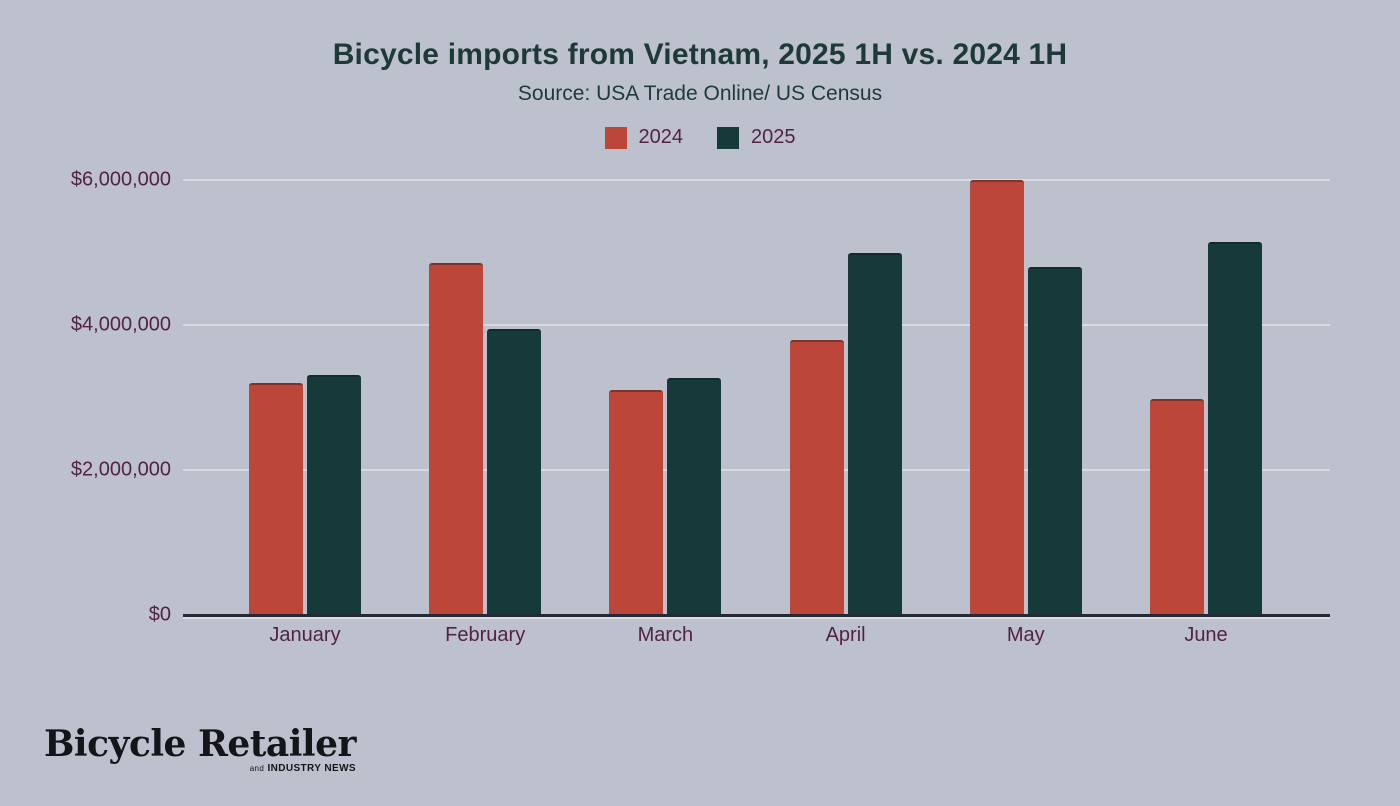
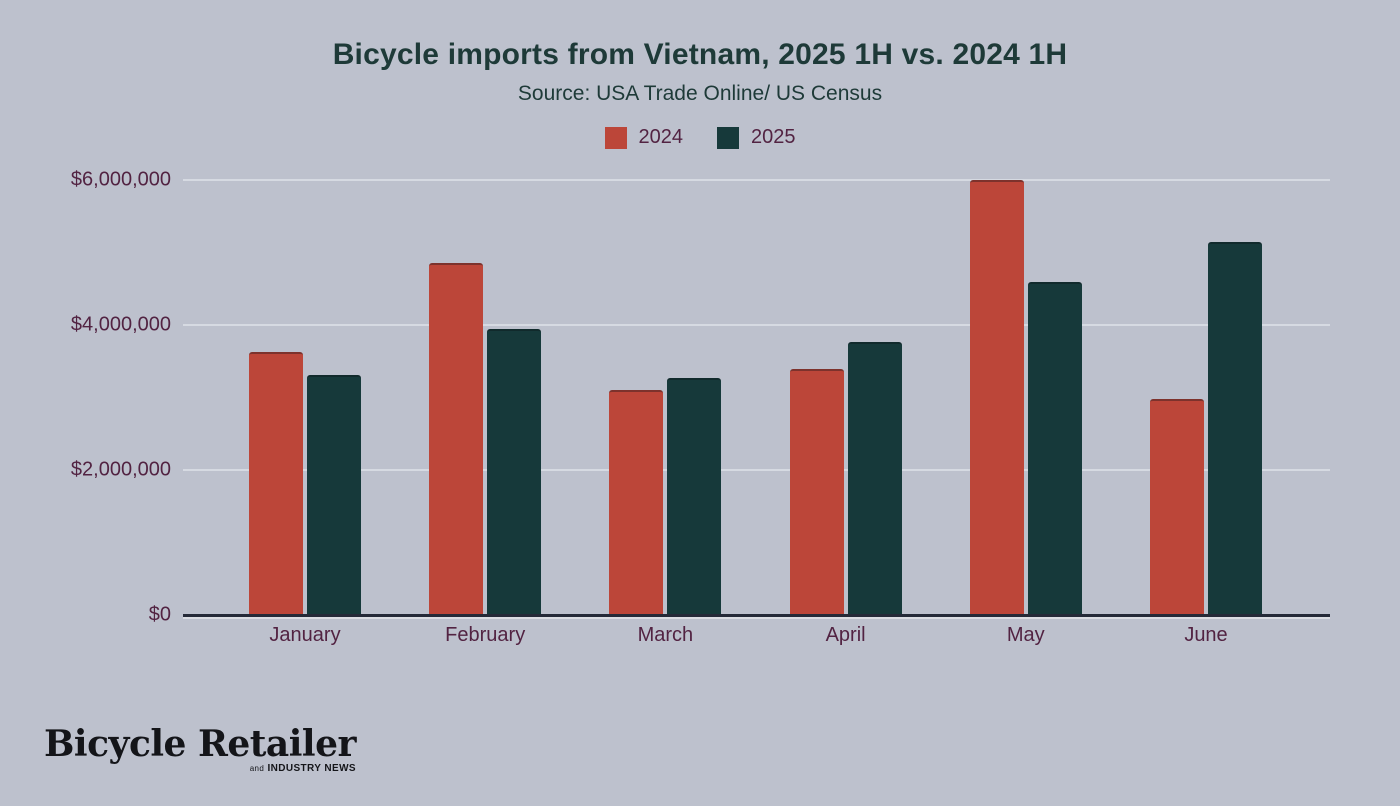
2024/January: $3200000 -> $3600000
2024/April: $3800000 -> $3400000
2025/April: $5000000 -> $3800000
2025/May: $4800000 -> $4600000
